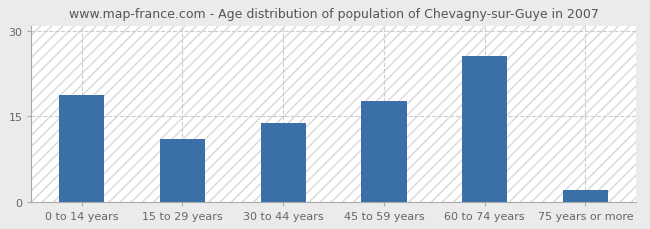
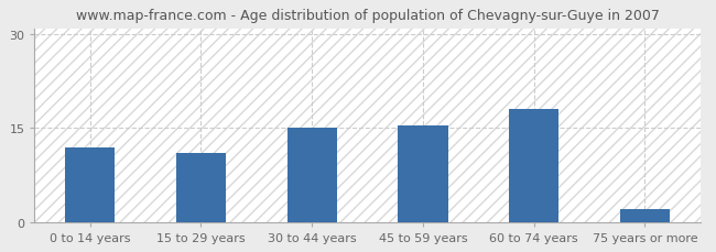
0 to 14 years: 18.8 -> 12.0
30 to 44 years: 13.8 -> 15.0
45 to 59 years: 17.8 -> 15.5
60 to 74 years: 25.6 -> 18.0
